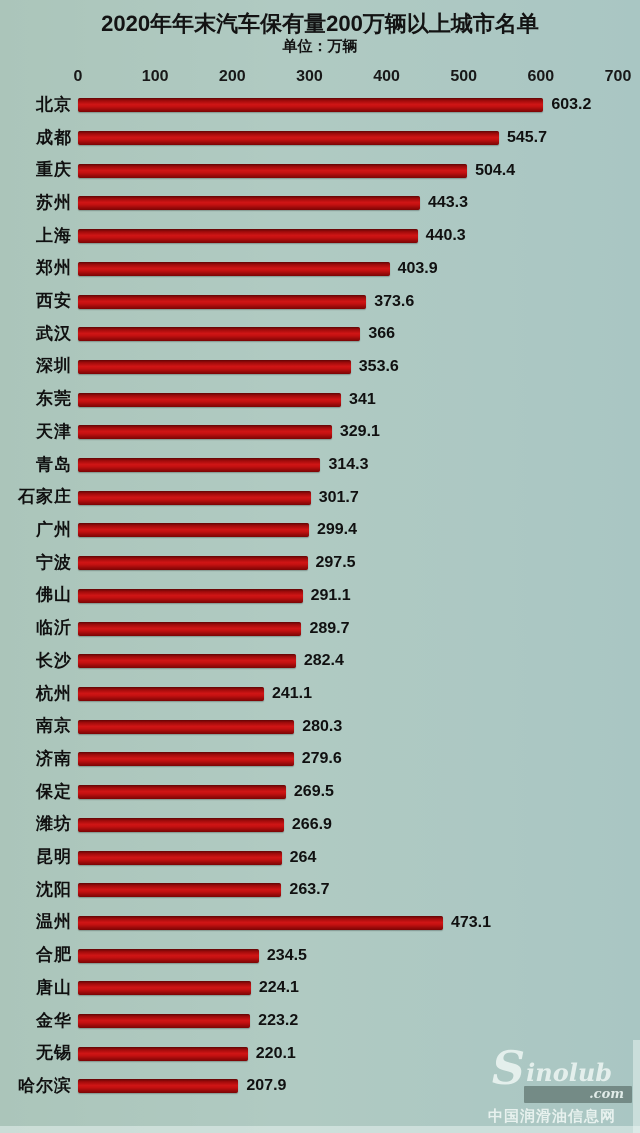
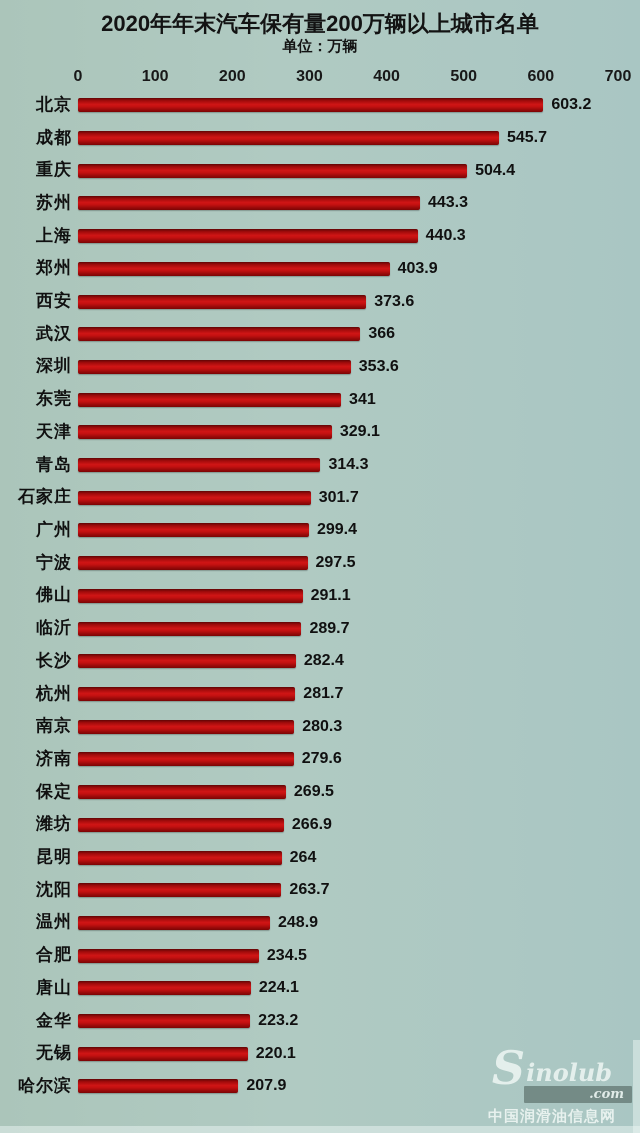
杭州: 241.1 -> 281.7
温州: 473.1 -> 248.9
